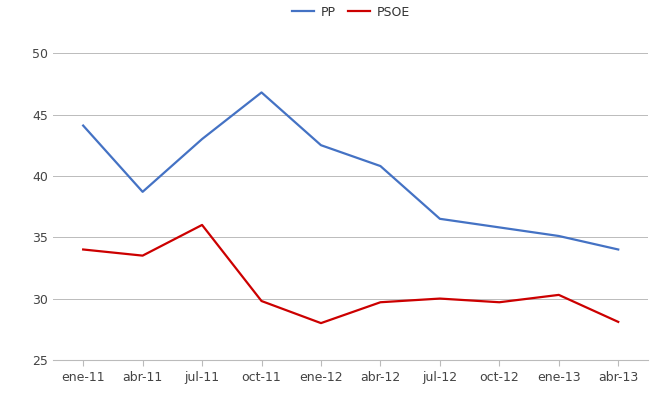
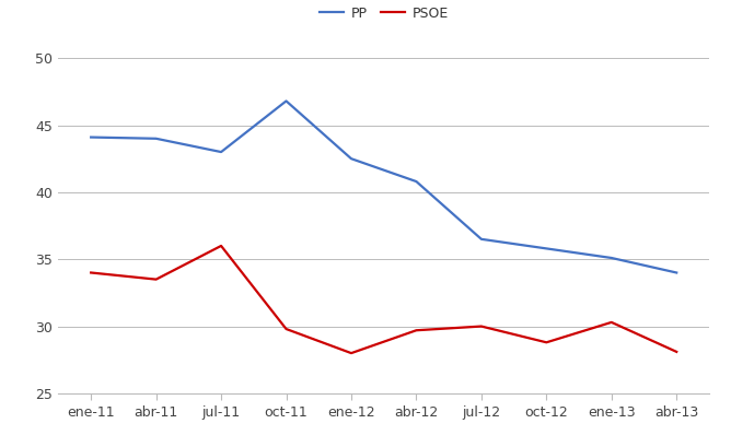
PP/abr-11: 38.7 -> 44.0
PSOE/oct-12: 29.7 -> 28.8
